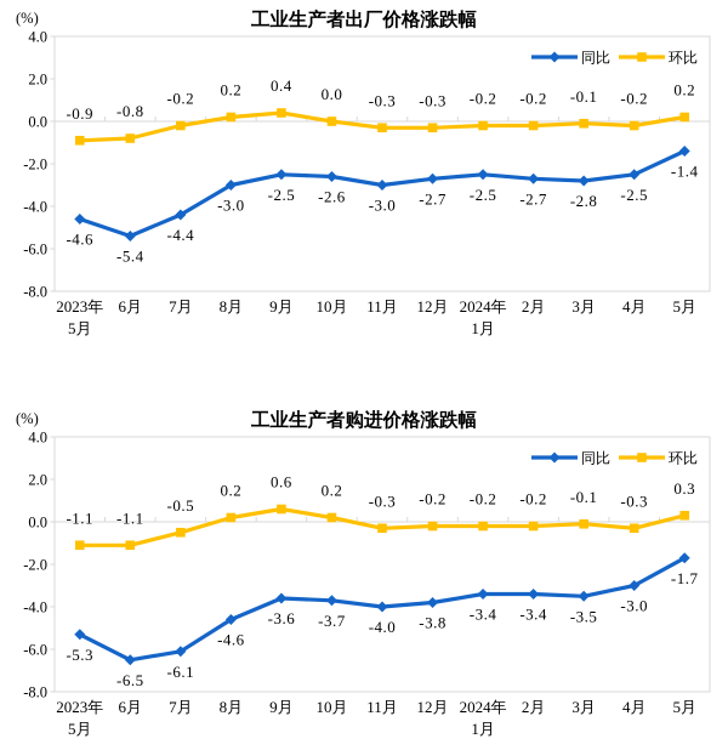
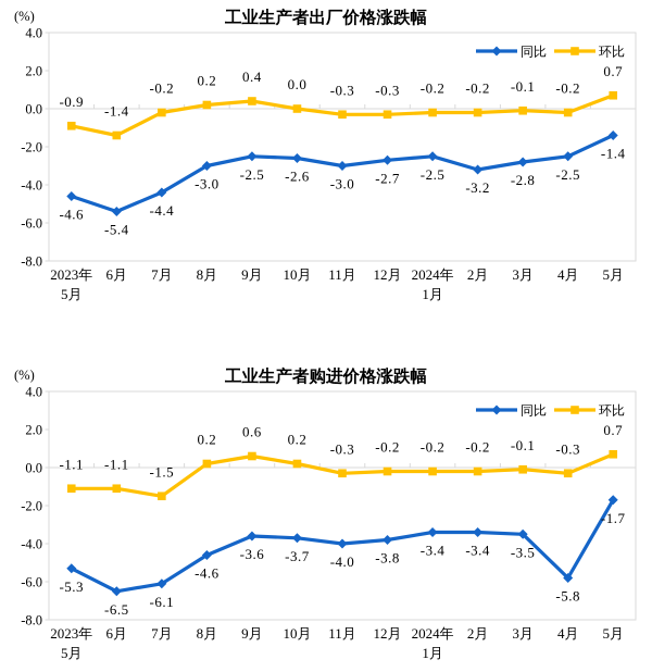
工业生产者出厂价格涨跌幅/环比/6月: -0.8 -> -1.4
工业生产者出厂价格涨跌幅/同比/2月: -2.7 -> -3.2
工业生产者出厂价格涨跌幅/环比/5月: 0.2 -> 0.7
工业生产者购进价格涨跌幅/环比/7月: -0.5 -> -1.5
工业生产者购进价格涨跌幅/同比/4月: -3.0 -> -5.8
工业生产者购进价格涨跌幅/环比/5月: 0.3 -> 0.7
